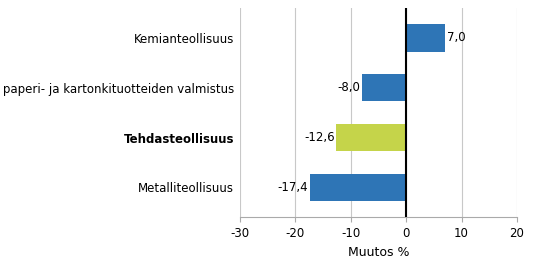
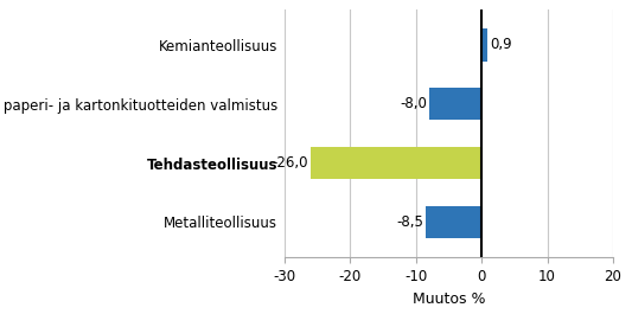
Kemianteollisuus: 7,0 -> 0,9
Tehdasteollisuus: -12,6 -> -26,0
Metalliteollisuus: -17,4 -> -8,5
